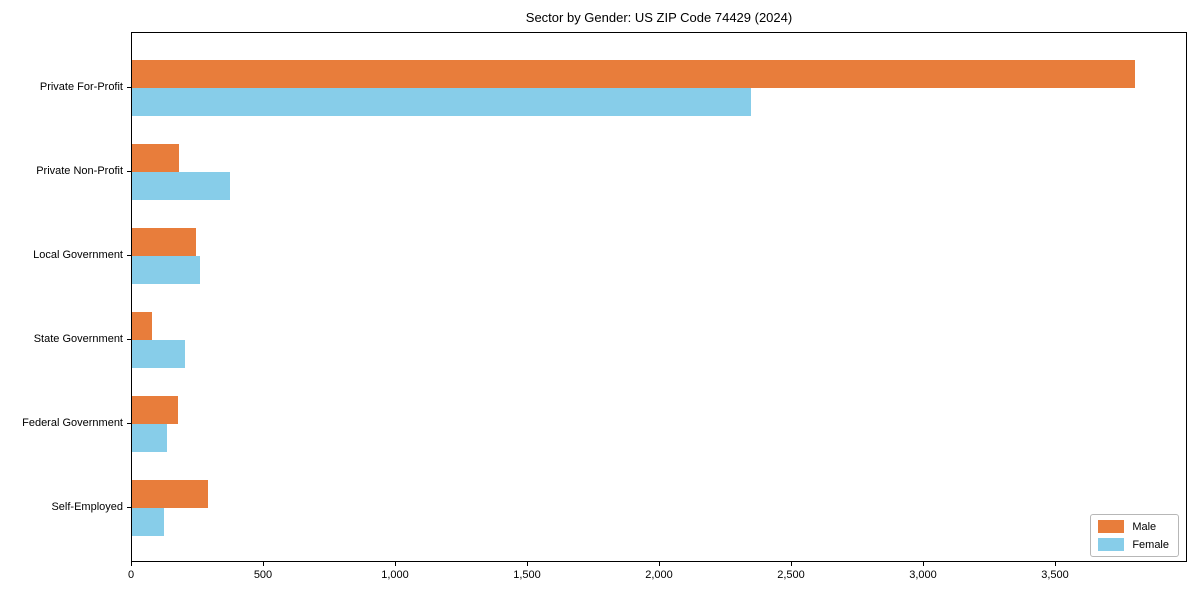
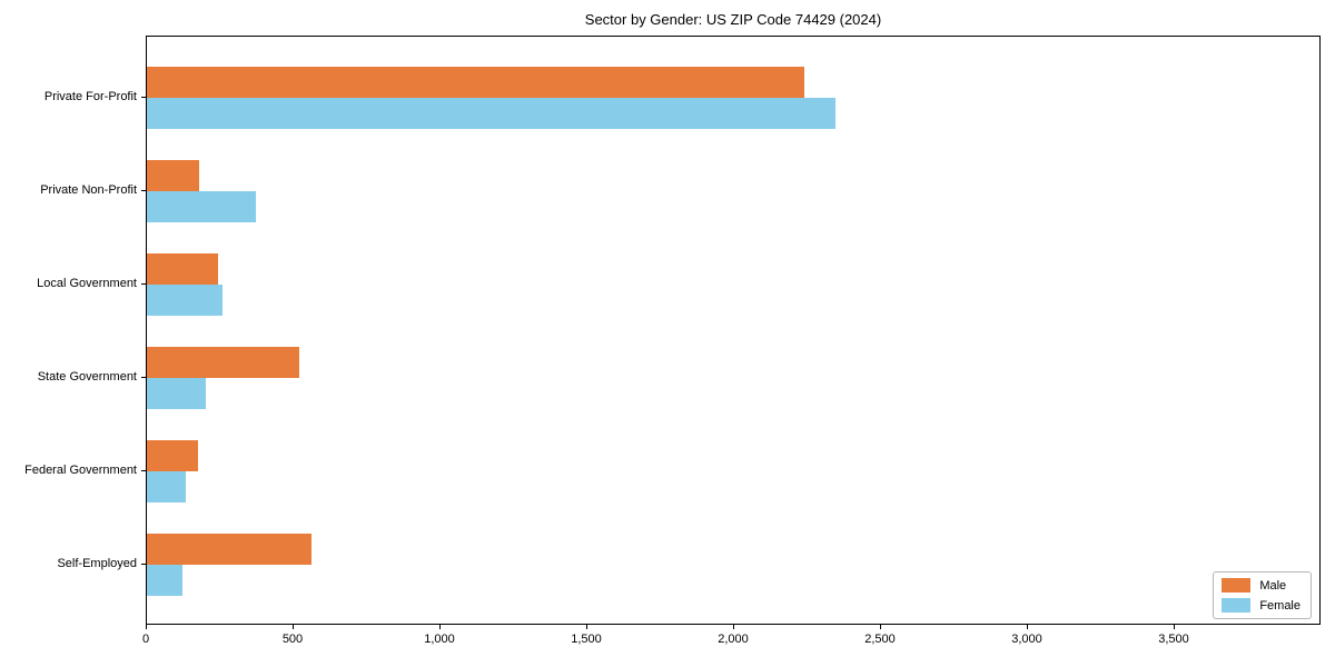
Male/Private For-Profit: 3800 -> 2240
Male/State Government: 80 -> 520
Male/Self-Employed: 290 -> 560
